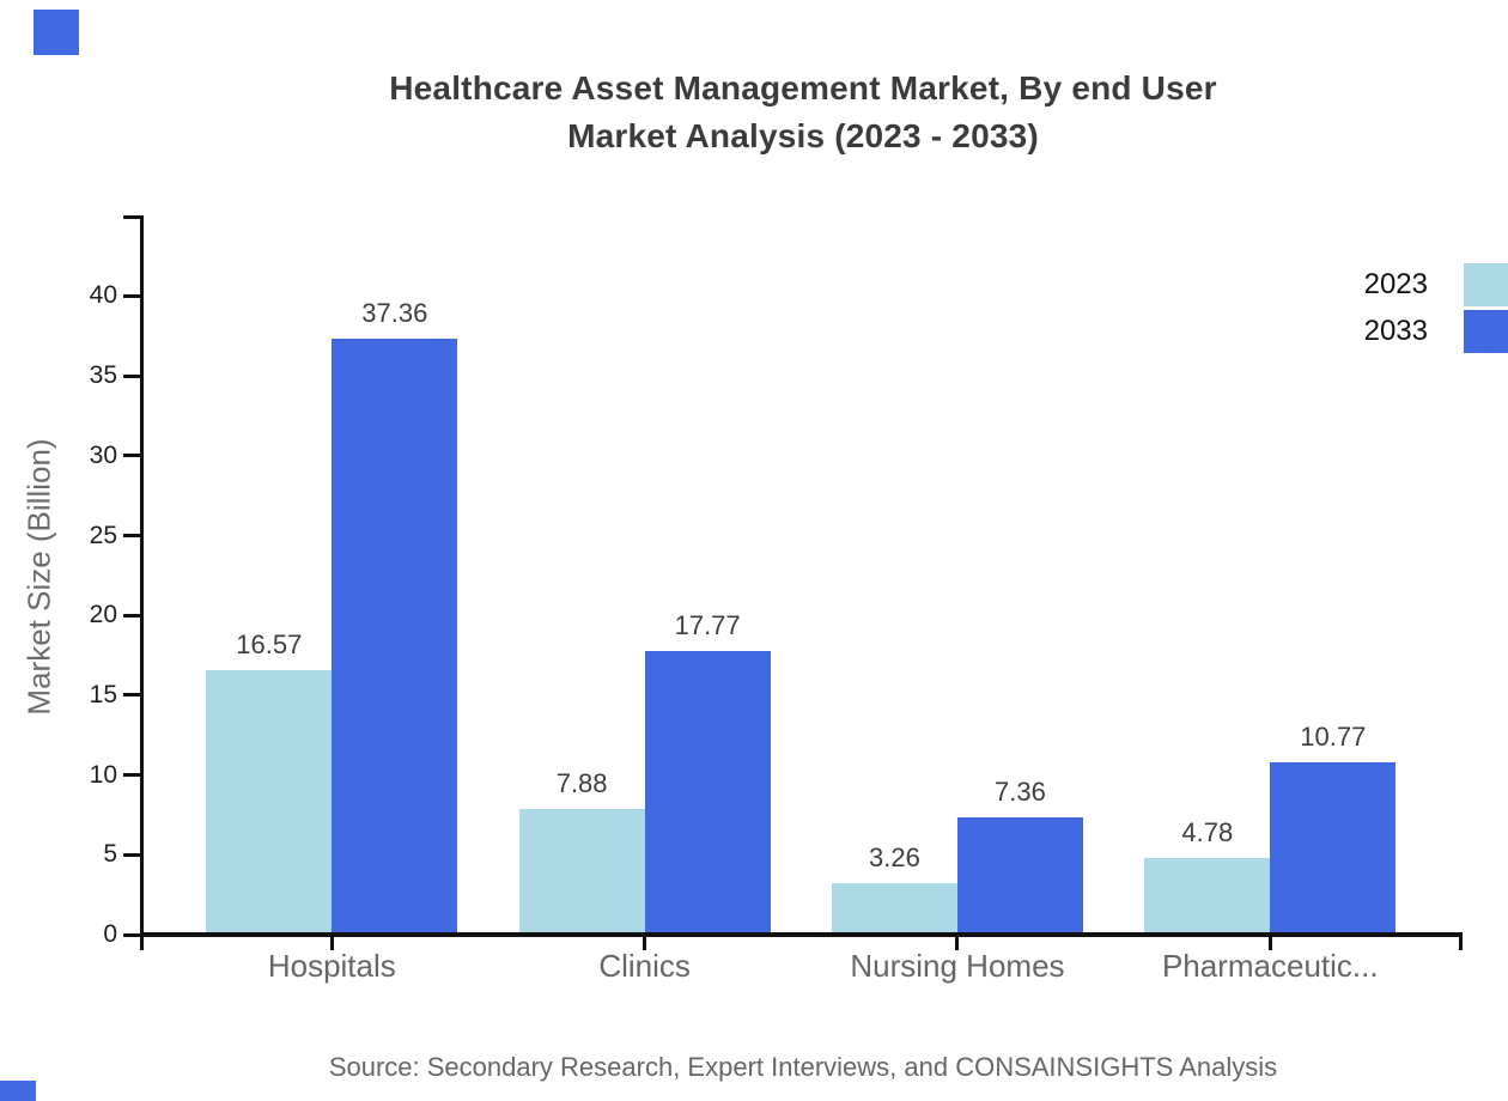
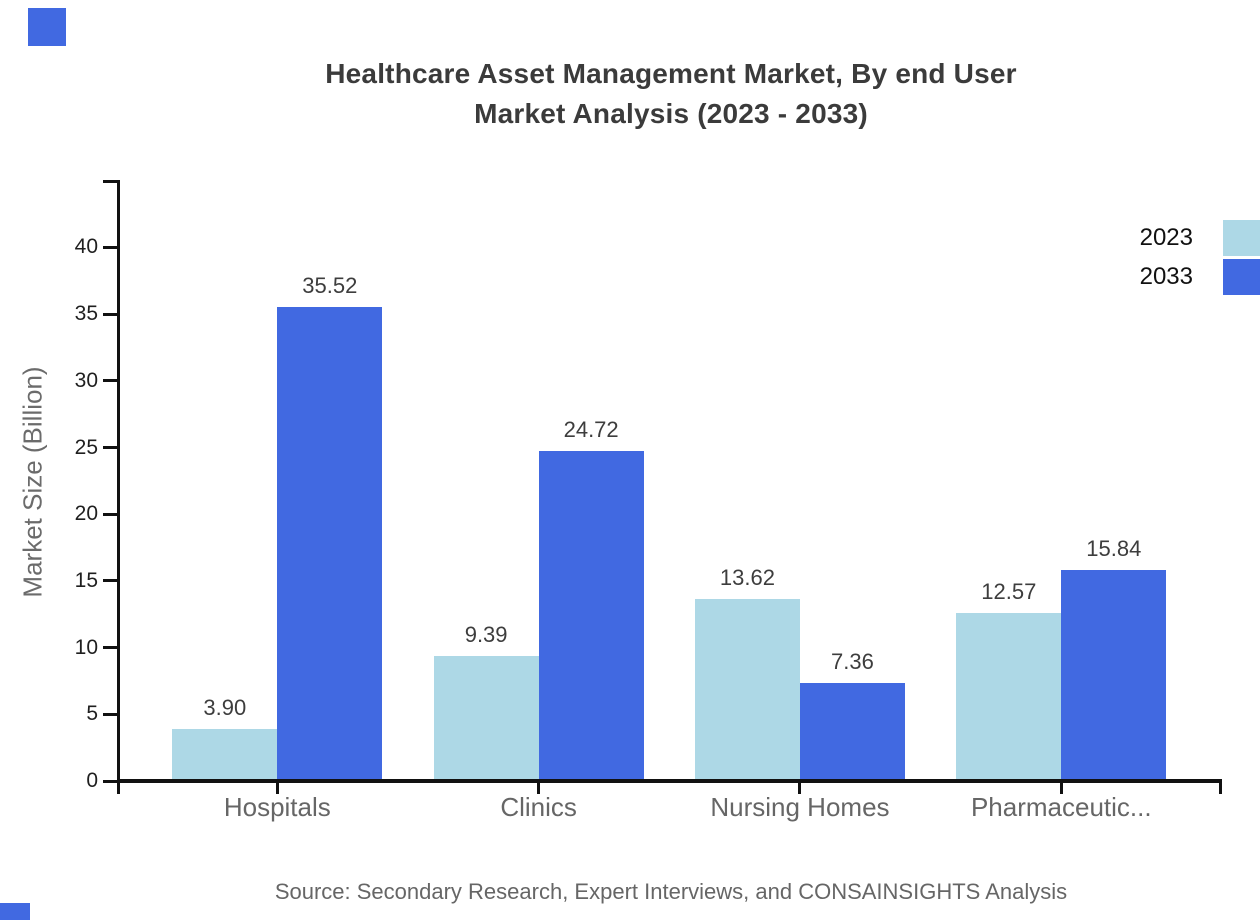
2023/Hospitals: 16.57 -> 3.90
2033/Hospitals: 37.36 -> 35.52
2023/Clinics: 7.88 -> 9.39
2033/Clinics: 17.77 -> 24.72
2023/Nursing Homes: 3.26 -> 13.62
2023/Pharmaceutic...: 4.78 -> 12.57
2033/Pharmaceutic...: 10.77 -> 15.84
